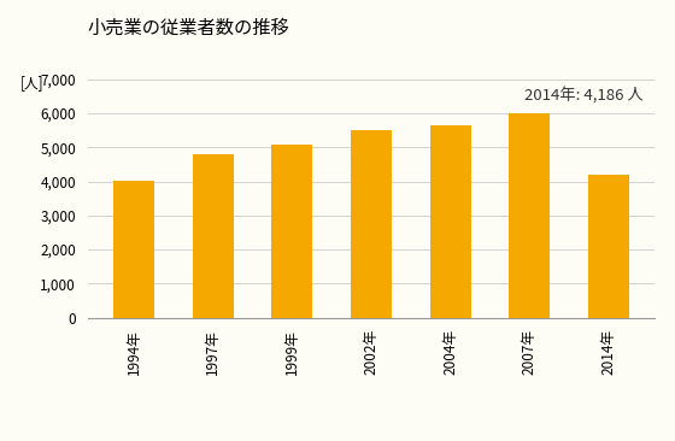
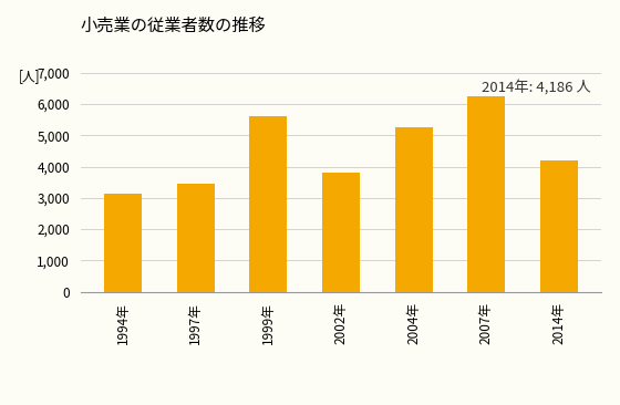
1994年: 4,010 -> 3,150
1997年: 4,800 -> 3,450
1999年: 5,100 -> 5,600
2002年: 5,500 -> 3,800
2004年: 5,650 -> 5,250
2007年: 6,020 -> 6,250
